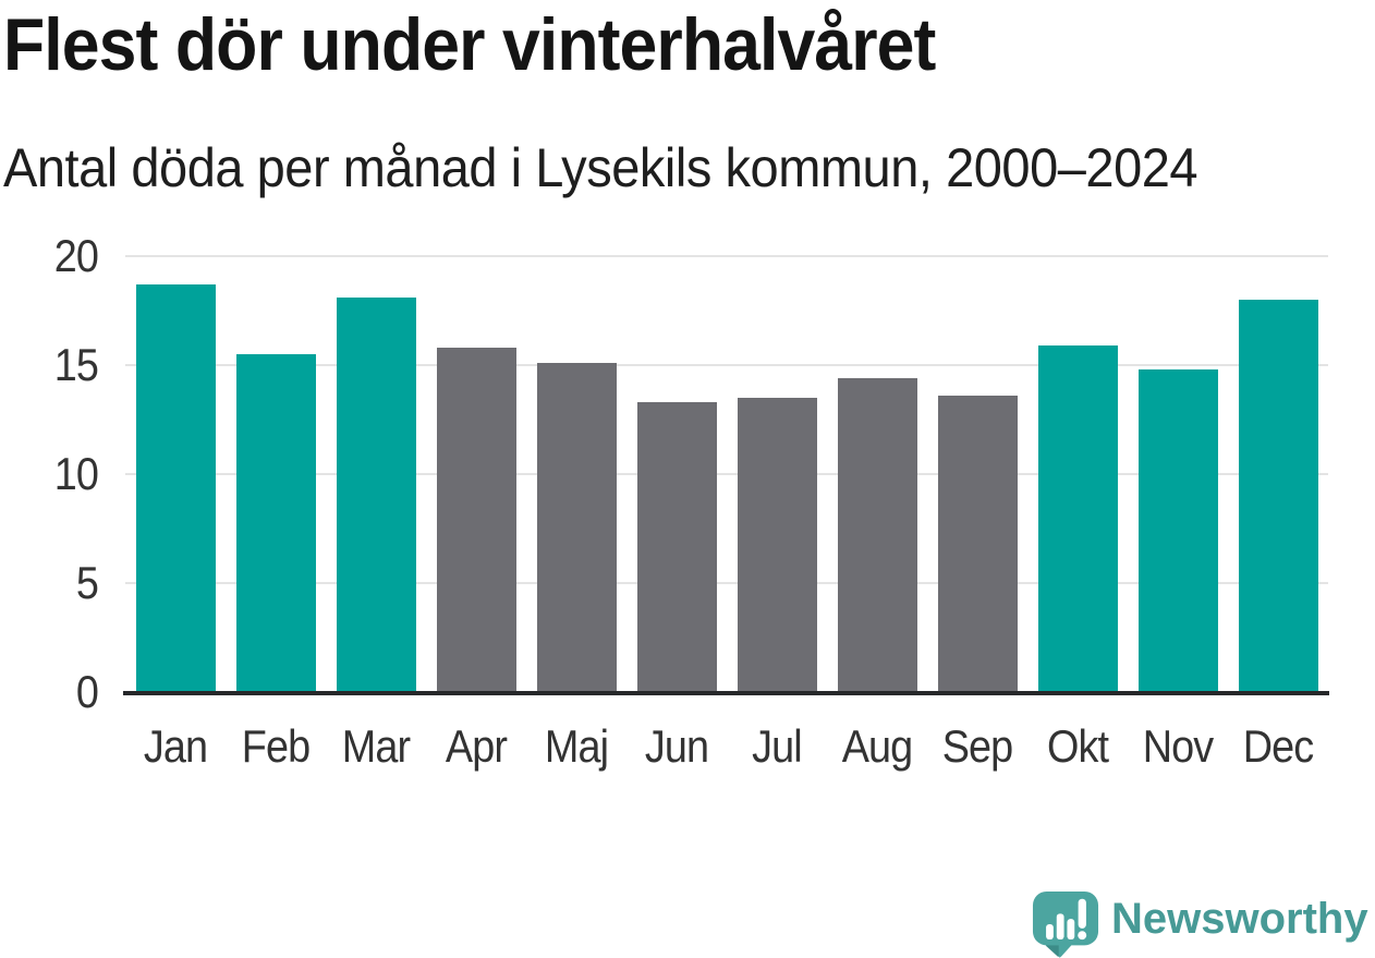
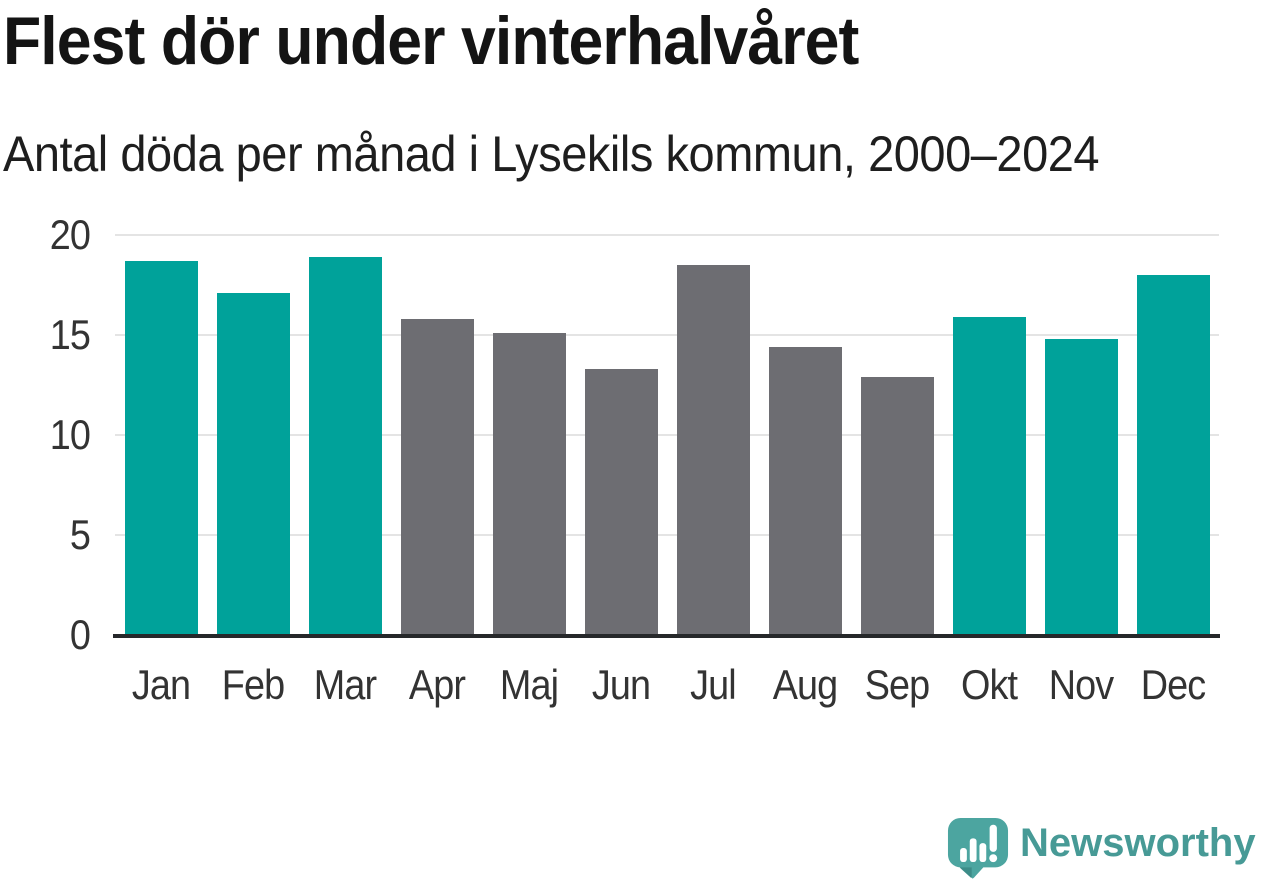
Feb: 15.5 -> 17.1
Mar: 18.1 -> 18.9
Jul: 13.5 -> 18.5
Sep: 13.6 -> 12.9
